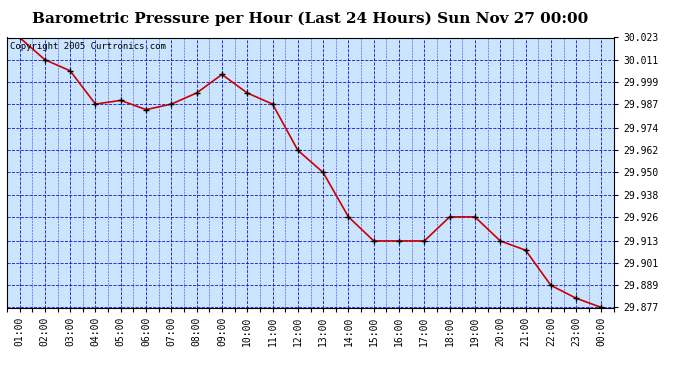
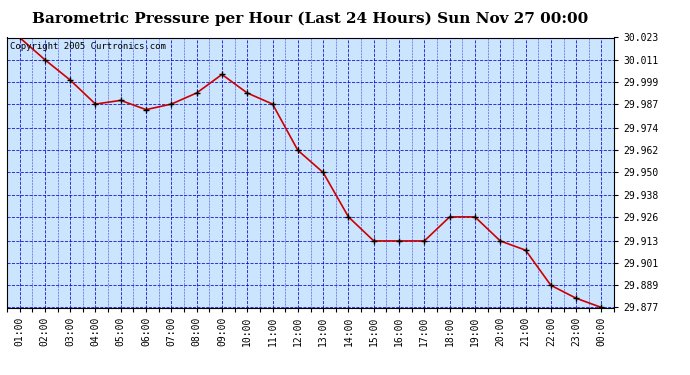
03:00: 30.005 -> 30.000
